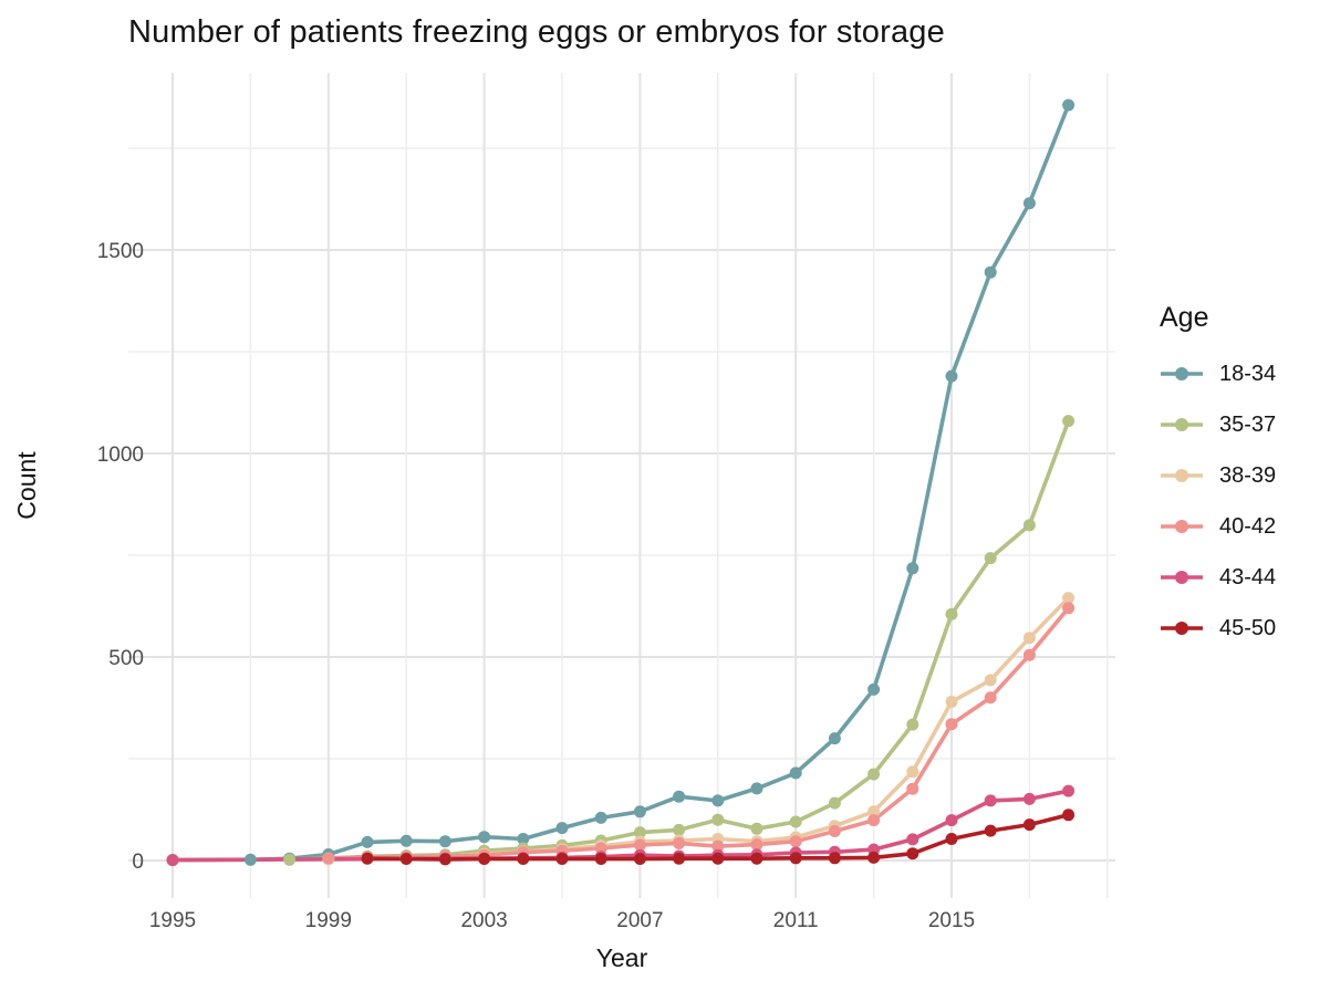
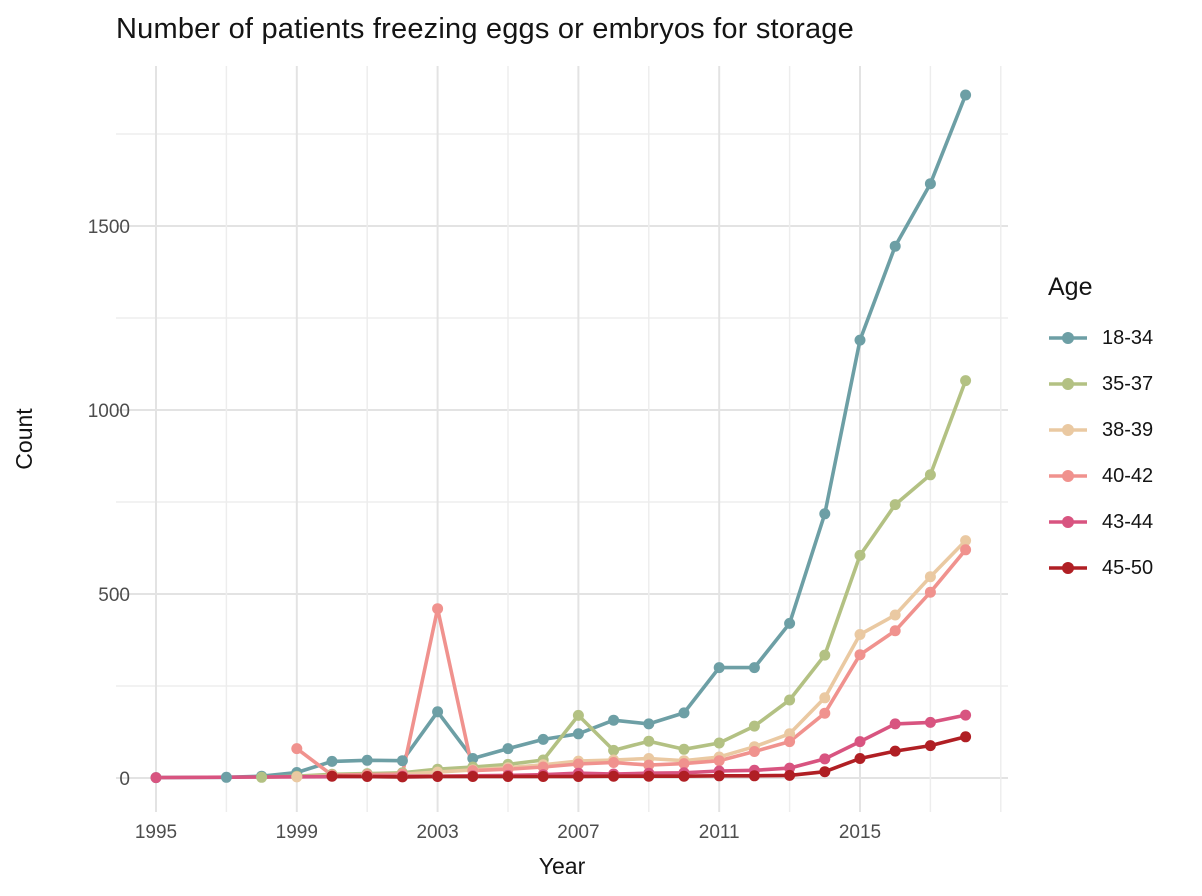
40-42/1999: 10 -> 80
18-34/2003: 60 -> 180
40-42/2003: 10 -> 460
35-37/2007: 70 -> 170
18-34/2011: 220 -> 300
